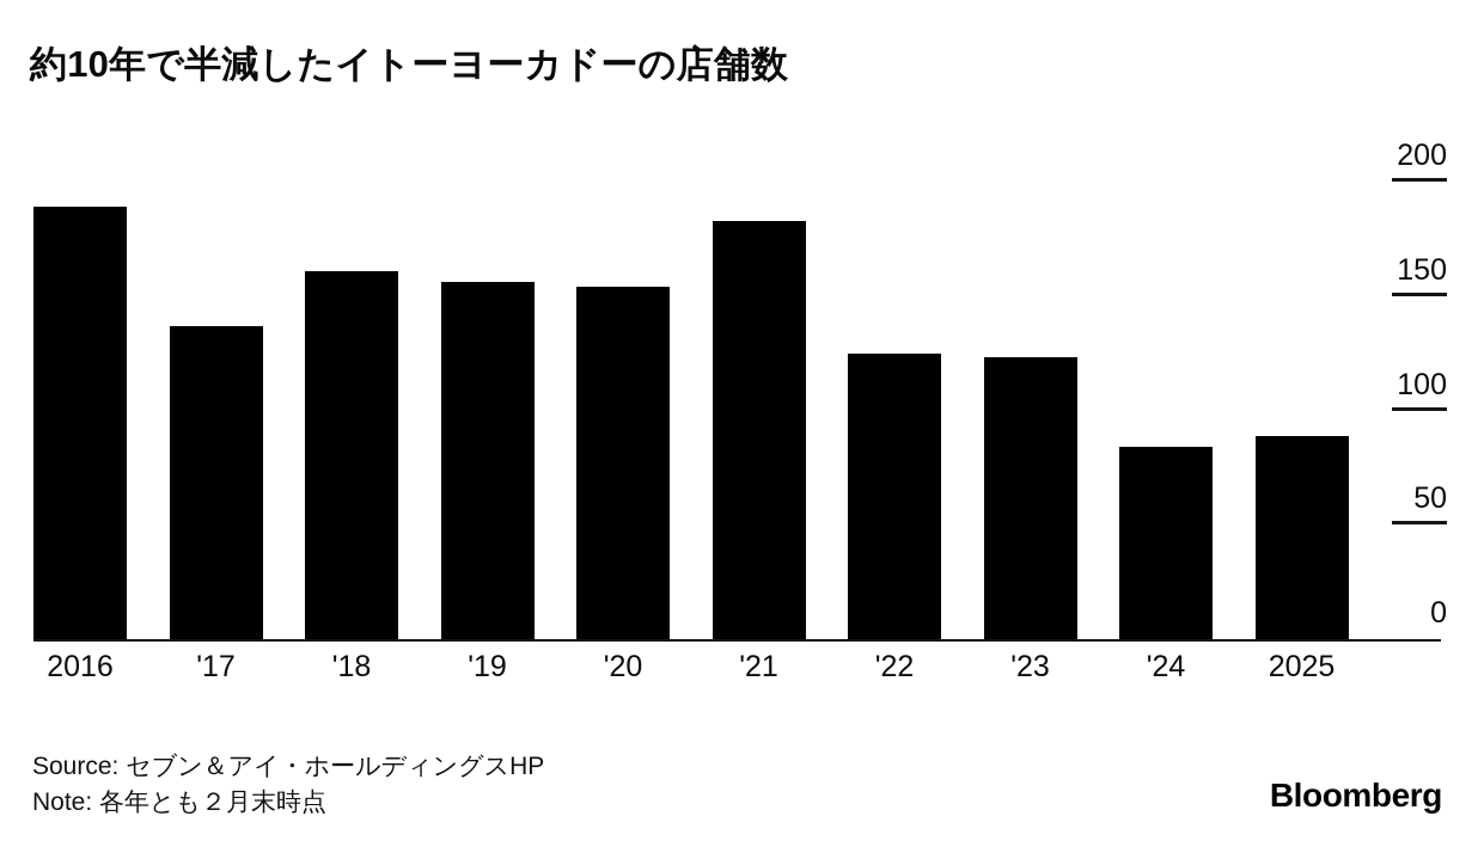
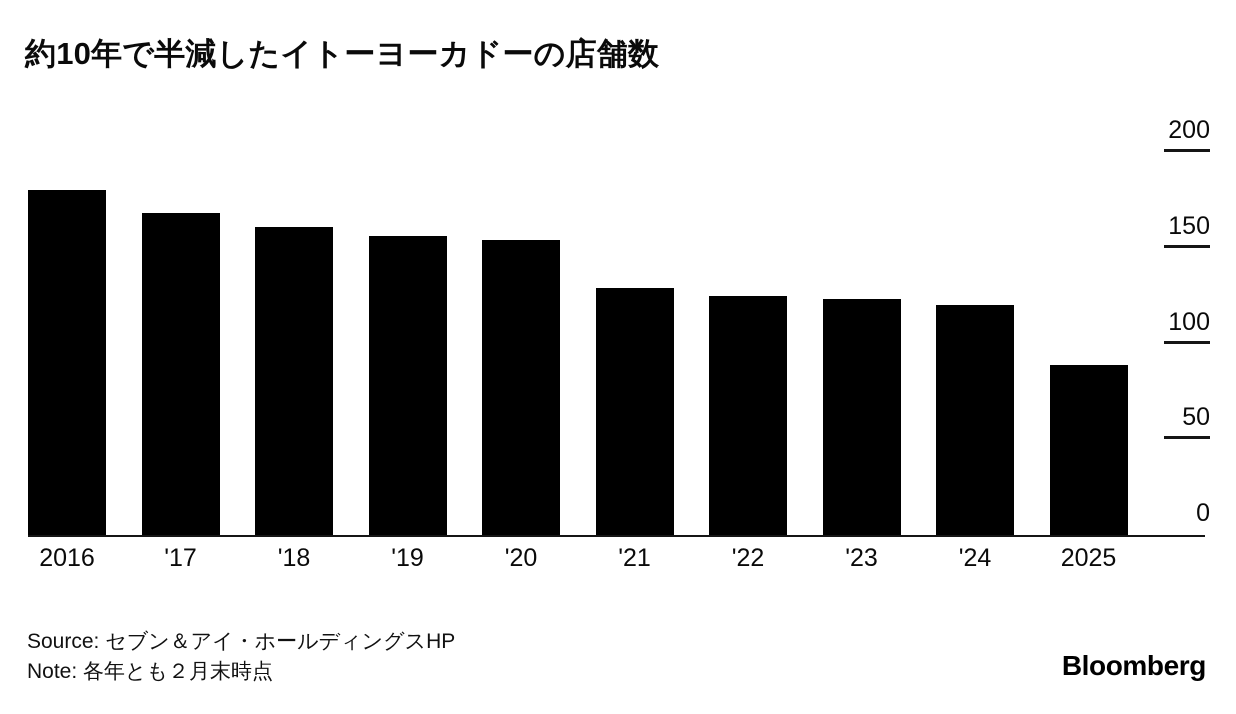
2016: 189 -> 180
'17: 137 -> 168
'21: 183 -> 129
'24: 84 -> 120
